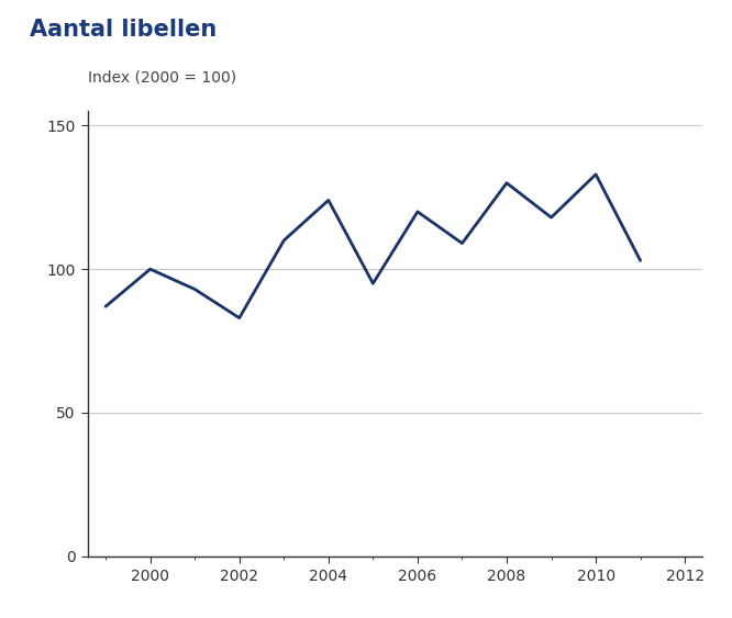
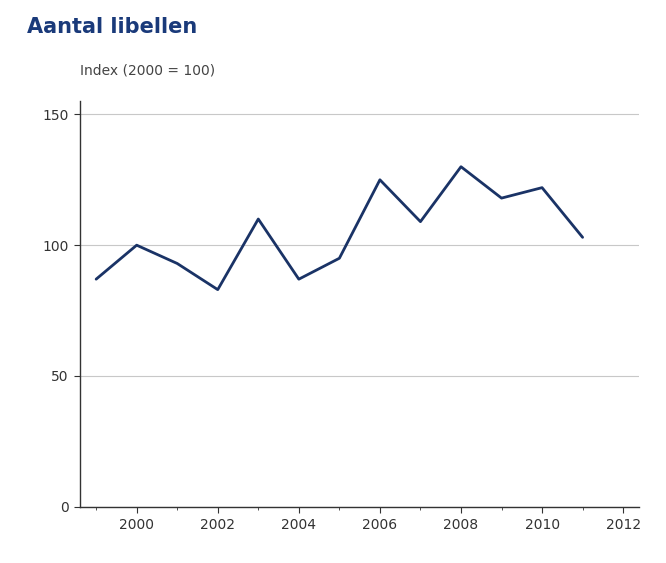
2004: 124 -> 87
2006: 120 -> 125
2010: 133 -> 122
